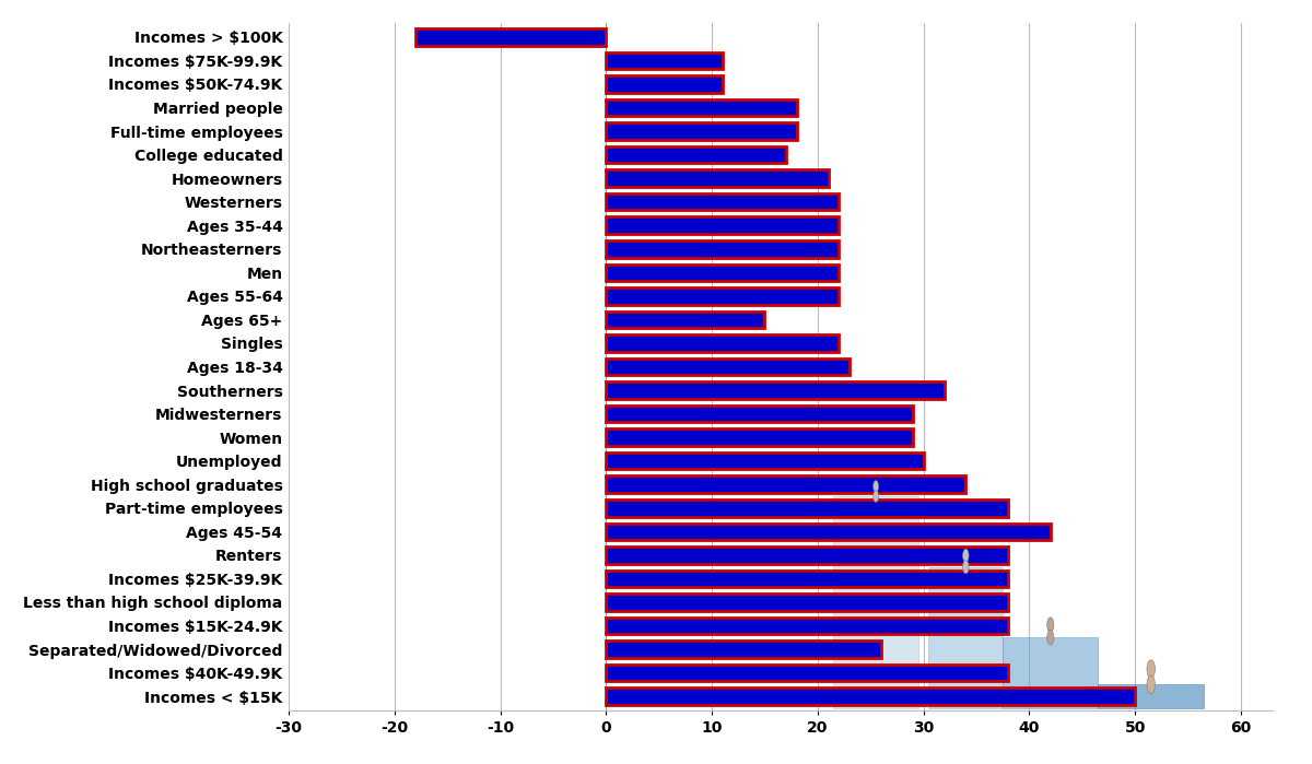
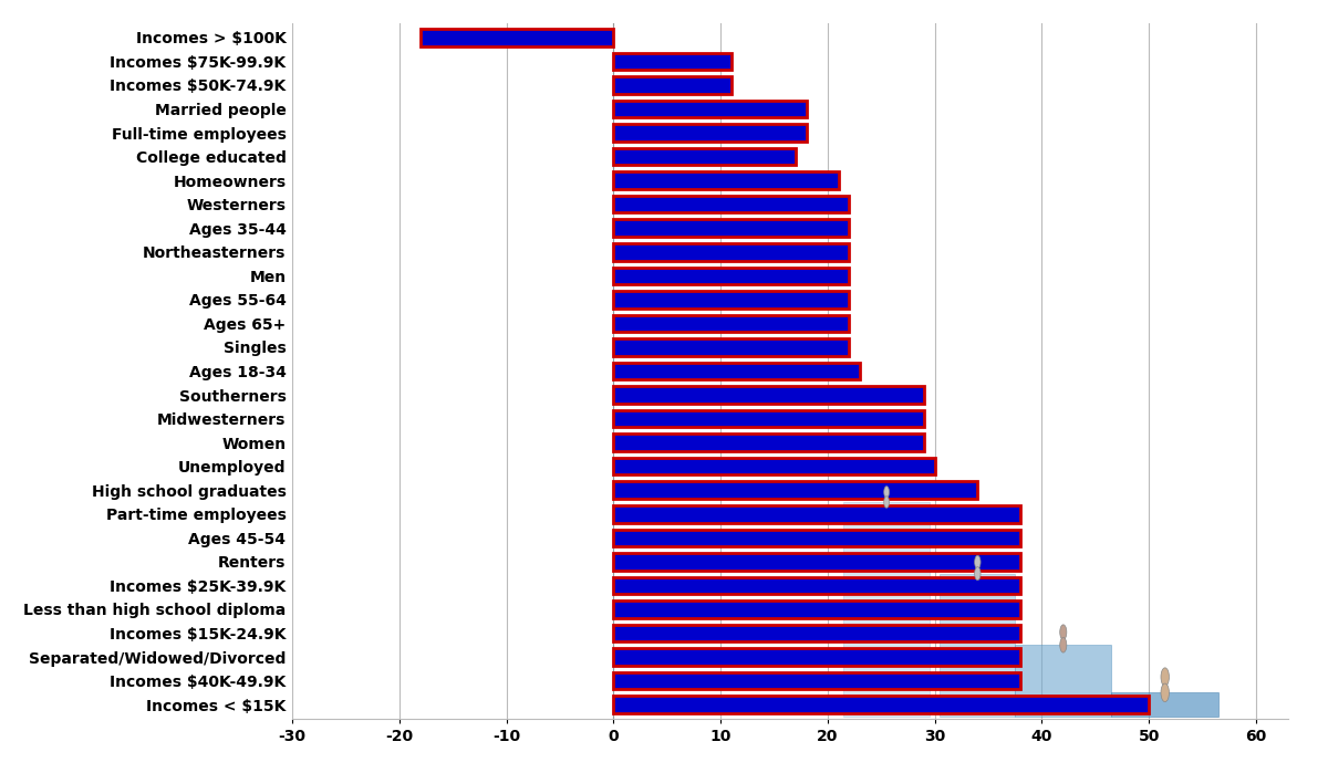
Ages 65+: 15 -> 22
Southerners: 32 -> 29
Ages 45-54: 42 -> 38
Separated/Widowed/Divorced: 26 -> 38
